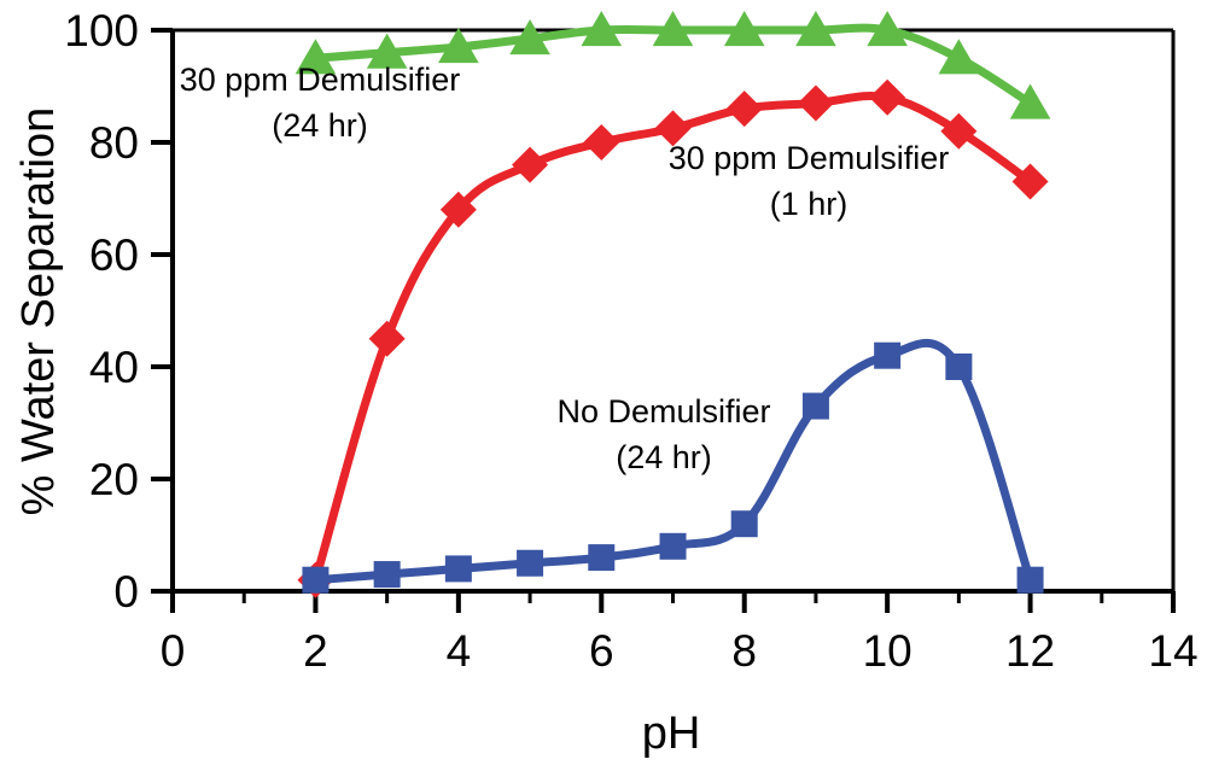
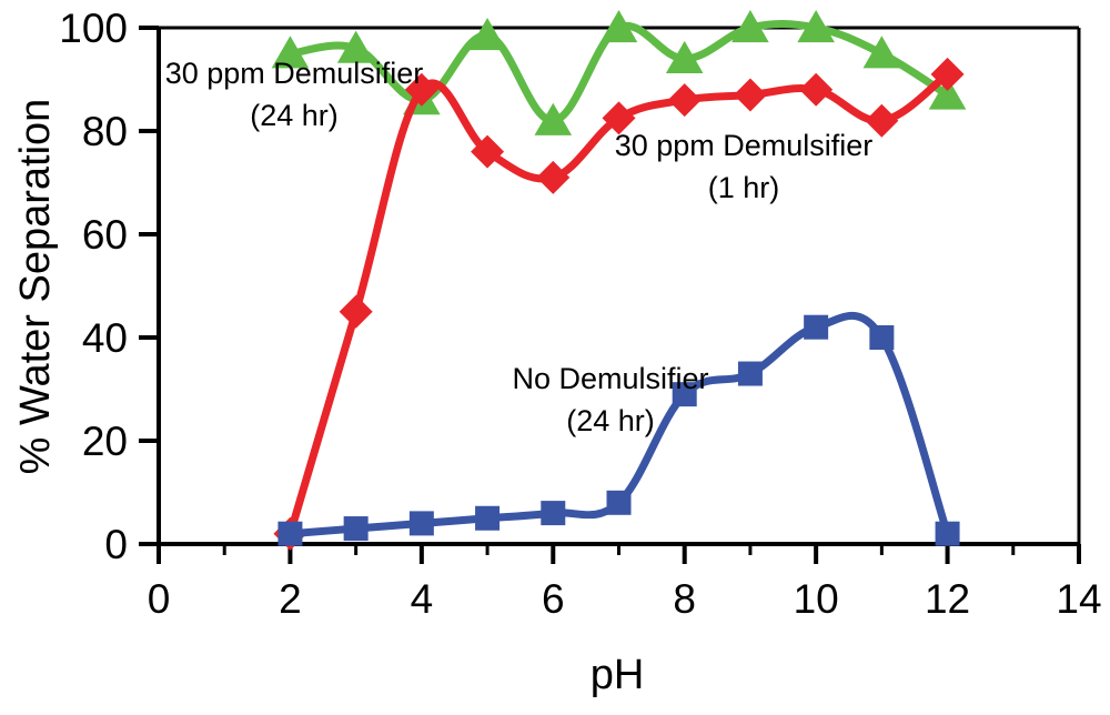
30 ppm Demulsifier (24 hr)/4: 97 -> 86
30 ppm Demulsifier (1 hr)/4: 68 -> 88
30 ppm Demulsifier (24 hr)/6: 100 -> 82
30 ppm Demulsifier (1 hr)/6: 80 -> 71
30 ppm Demulsifier (24 hr)/8: 100 -> 94
No Demulsifier (24 hr)/8: 12 -> 29
30 ppm Demulsifier (1 hr)/12: 73 -> 91
